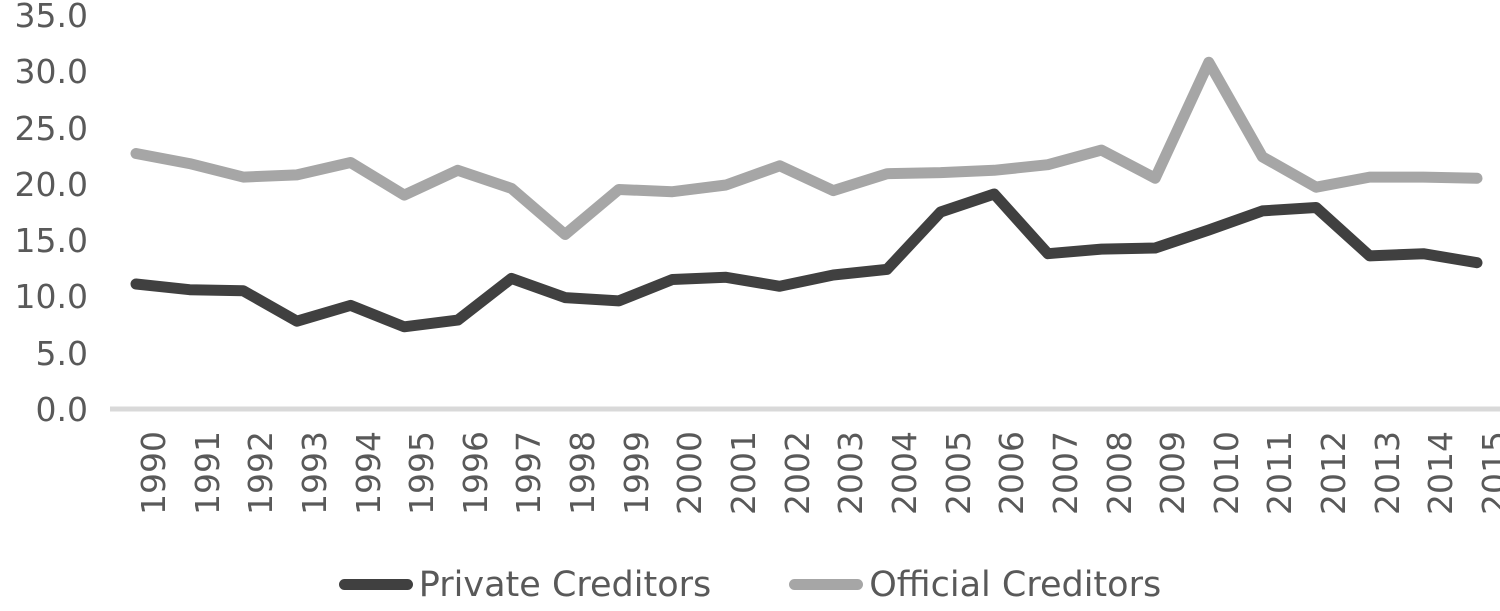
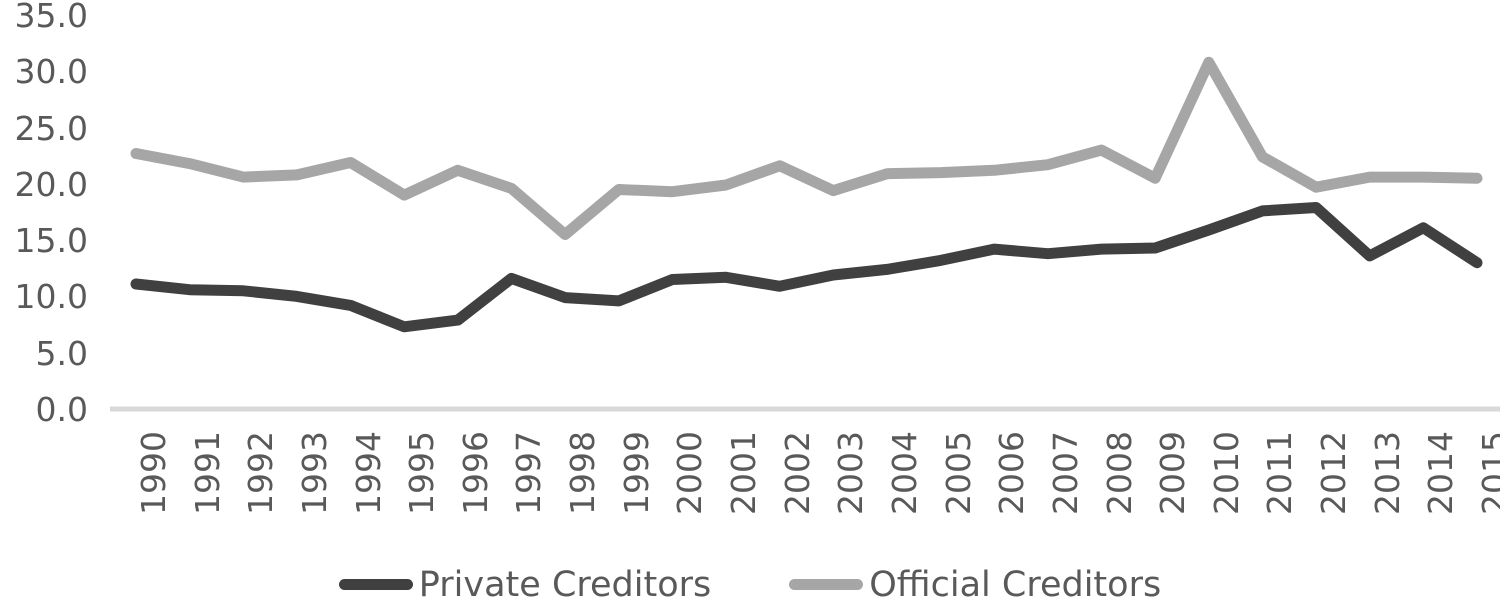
Private Creditors/1993: 7.8 -> 10.0
Private Creditors/2005: 17.5 -> 13.2
Private Creditors/2006: 19.1 -> 14.2
Private Creditors/2014: 13.8 -> 16.1
